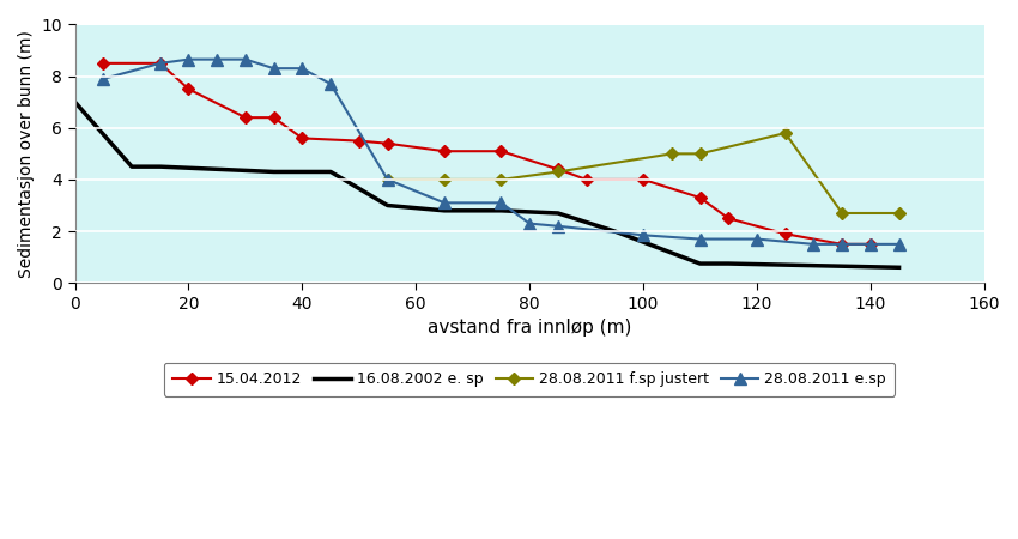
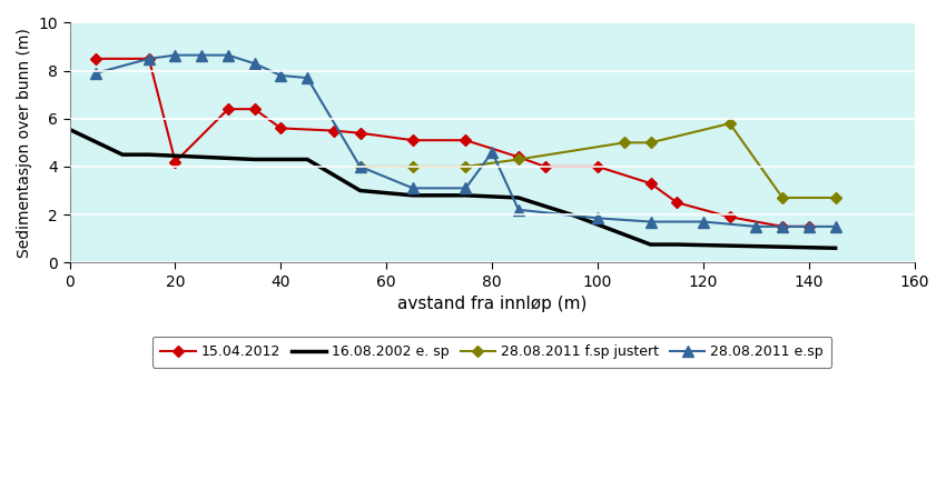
16.08.2002 e. sp/0: 7.00 -> 5.55
15.04.2012/20: 7.5 -> 4.2
28.08.2011 e.sp/40: 8.30 -> 7.80
28.08.2011 e.sp/80: 2.30 -> 4.60
